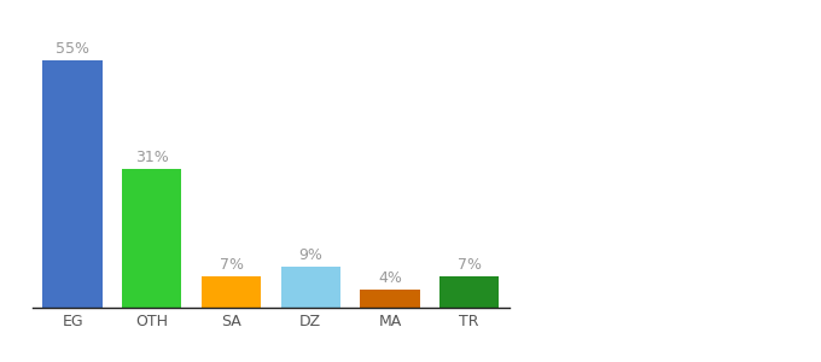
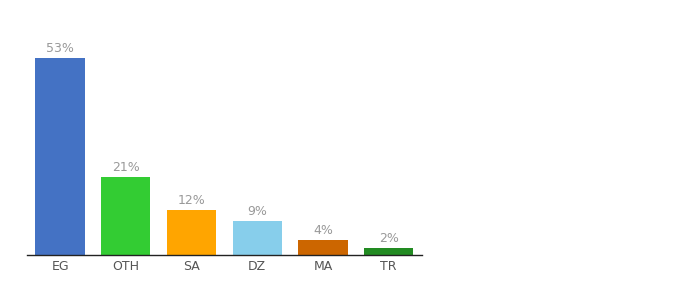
EG: 55% -> 53%
OTH: 31% -> 21%
SA: 7% -> 12%
TR: 7% -> 2%
